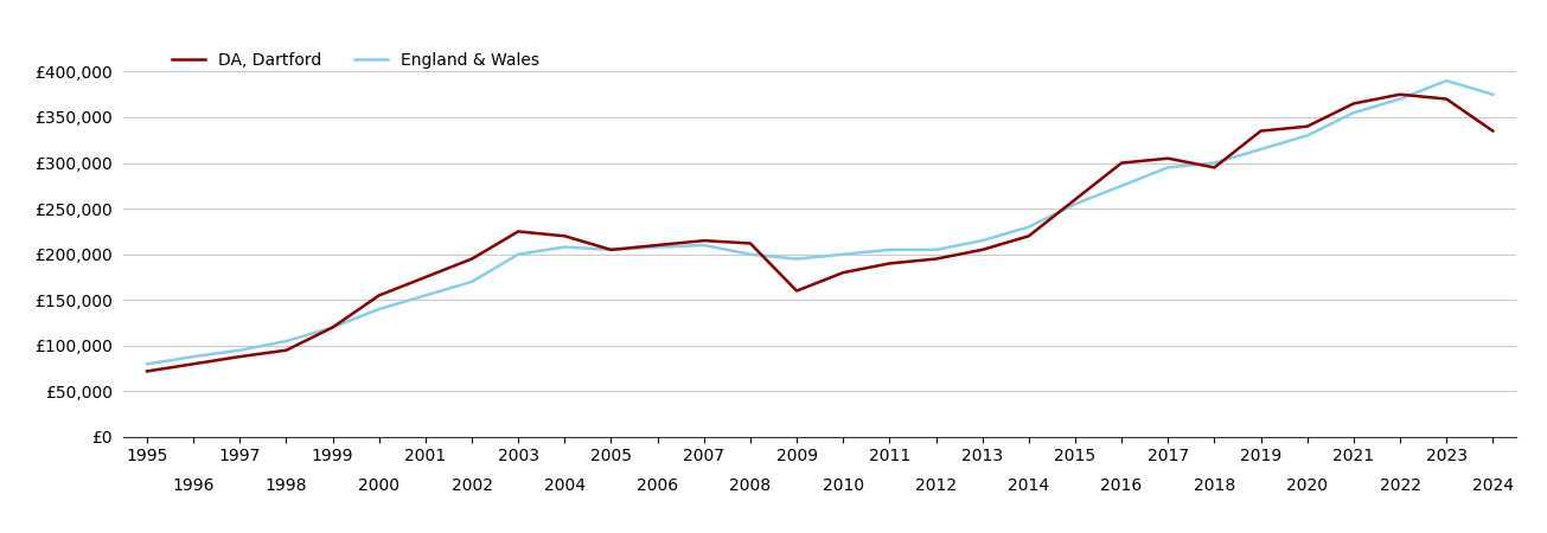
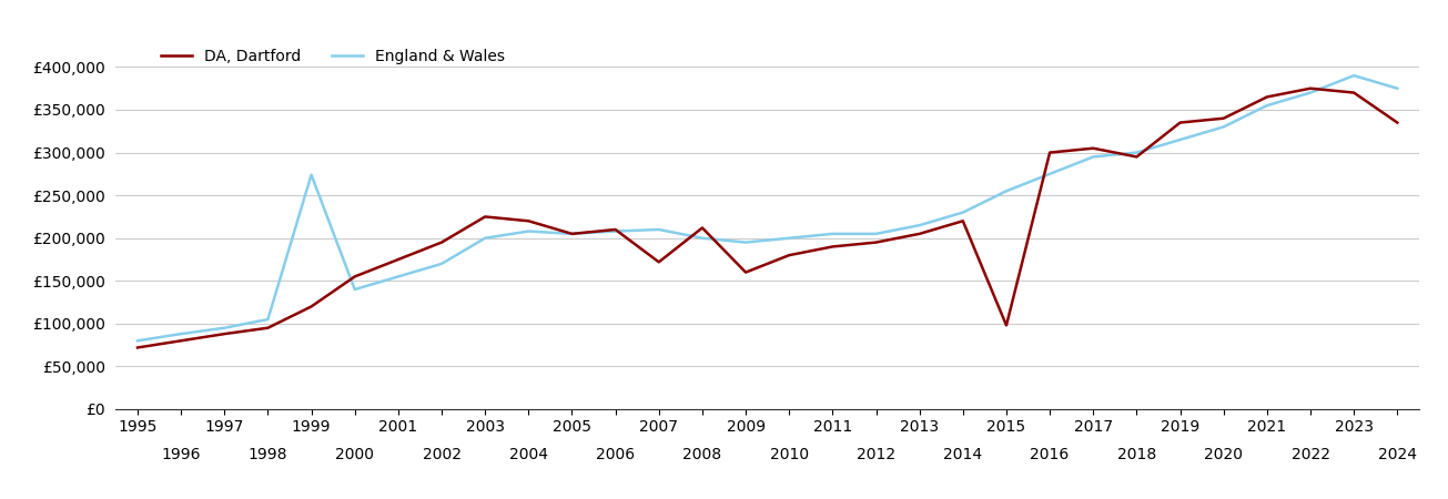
England & Wales/1999: £120,000 -> £274,000
DA, Dartford/2007: £215,000 -> £172,000
DA, Dartford/2015: £260,000 -> £98,000
